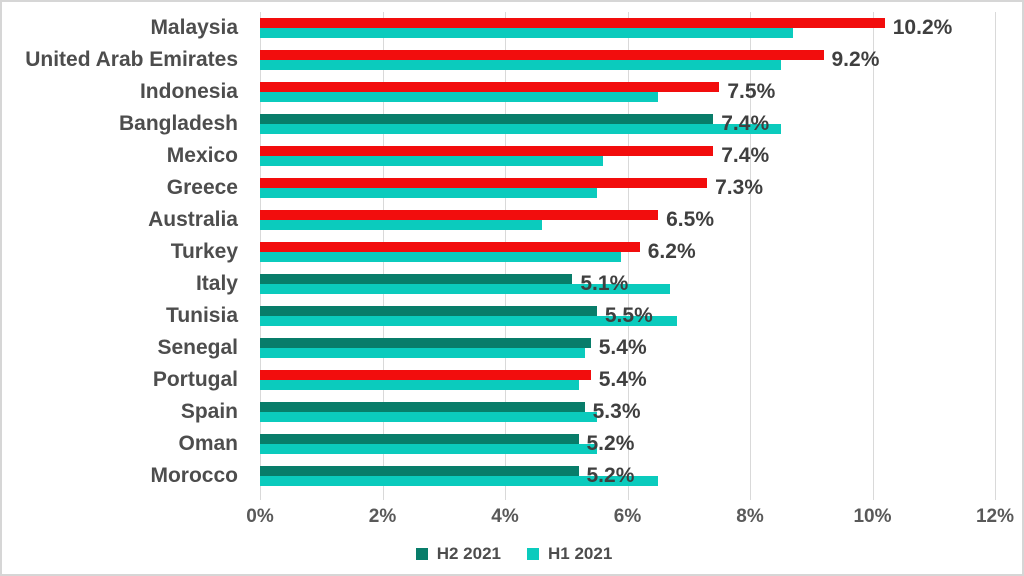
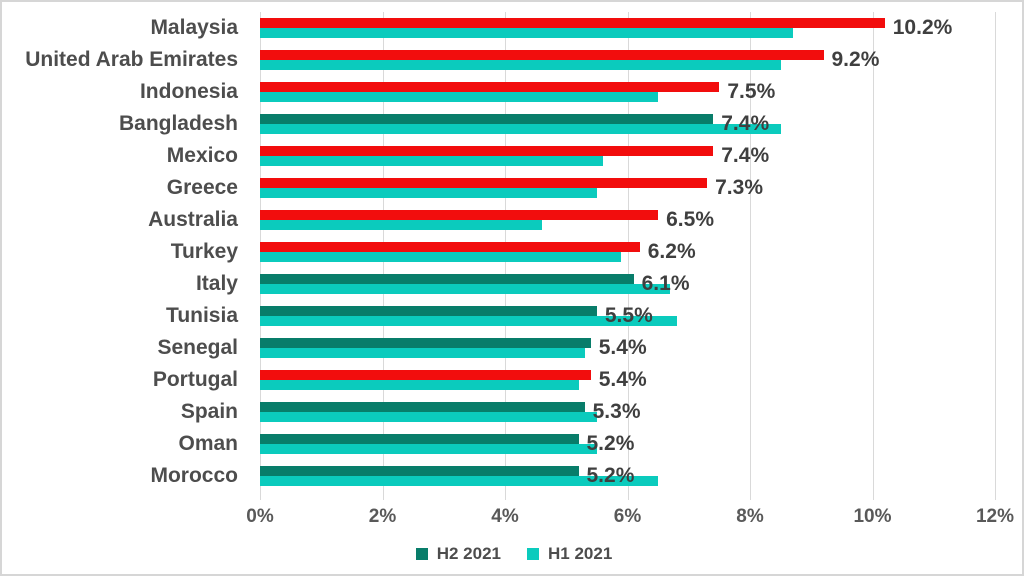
H2 2021/Italy: 5.1% -> 6.1%
